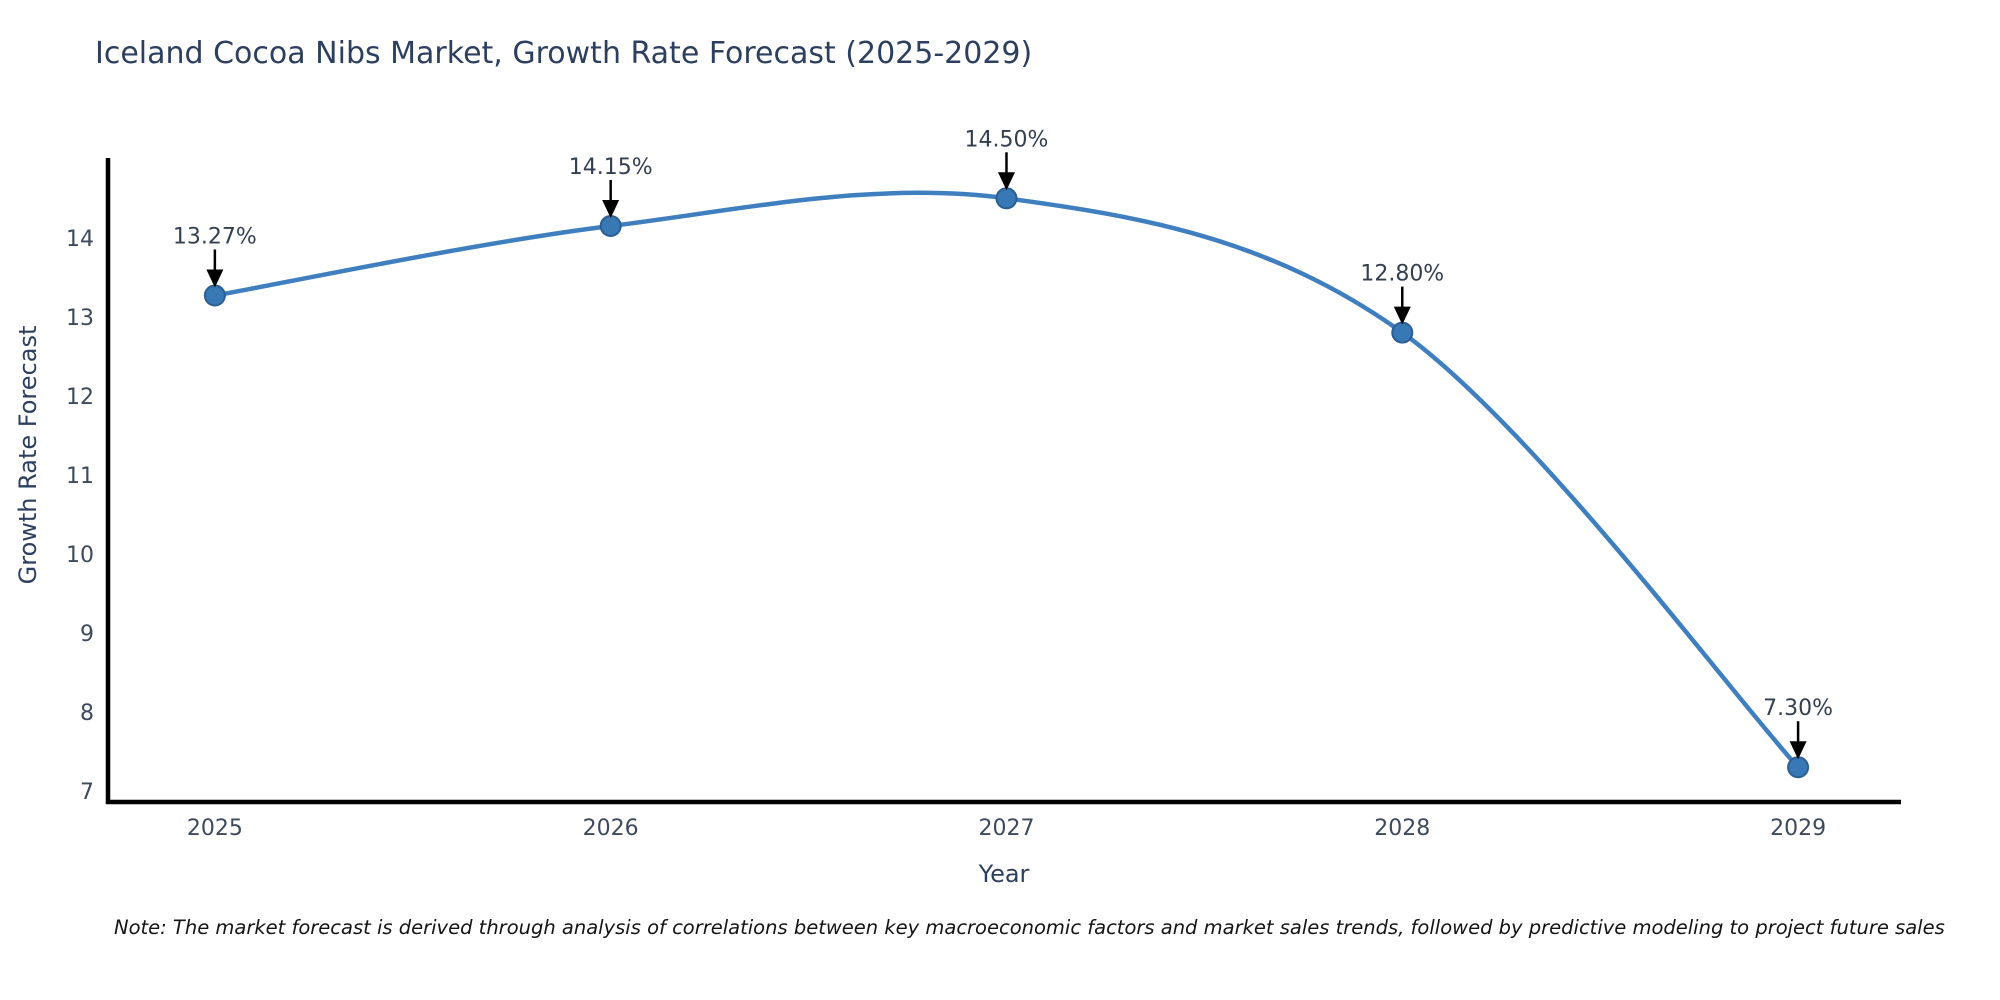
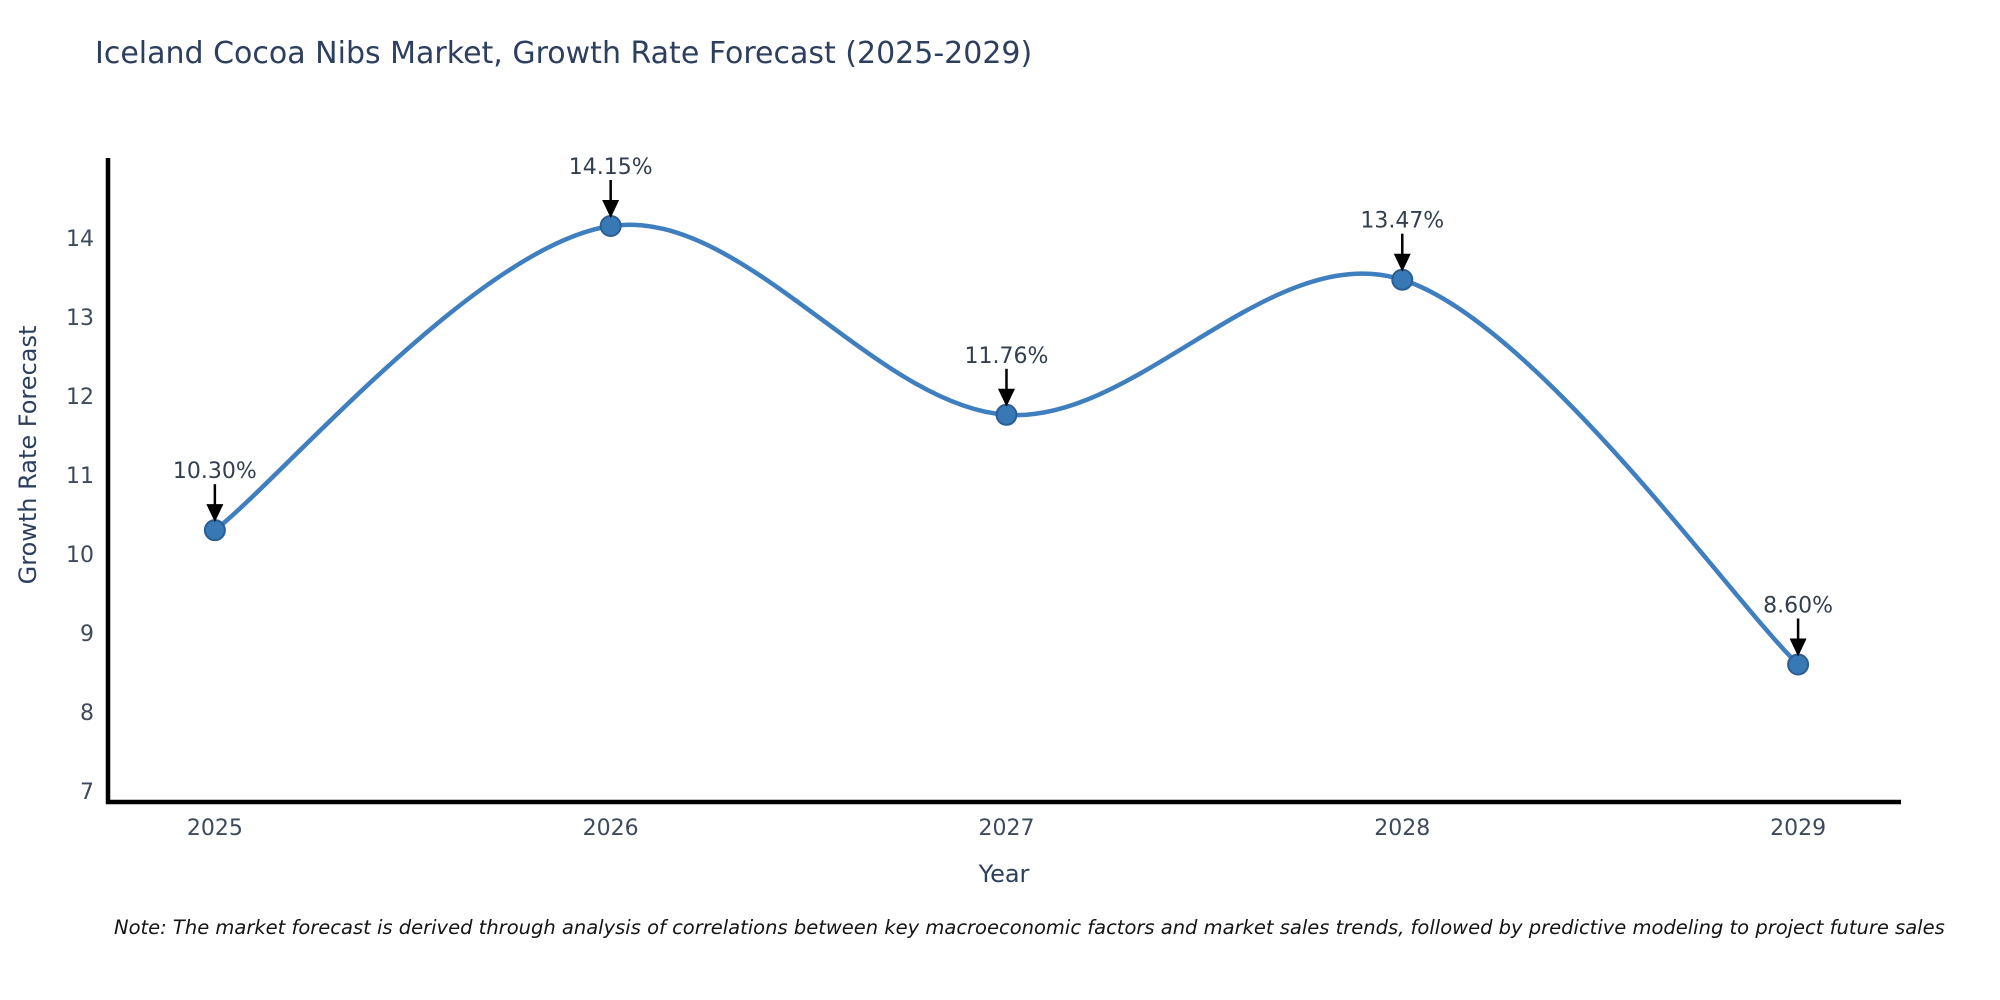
2025: 13.27% -> 10.30%
2027: 14.50% -> 11.76%
2028: 12.80% -> 13.47%
2029: 7.30% -> 8.60%
